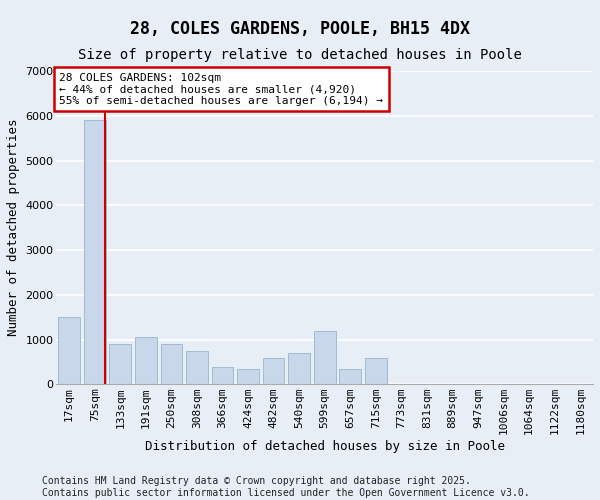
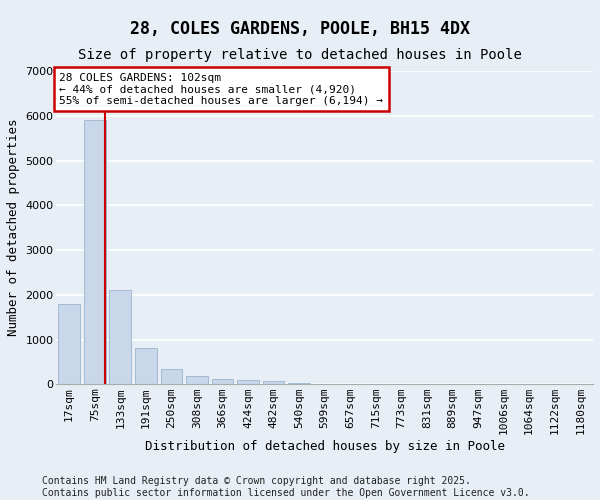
17sqm: 1500 -> 1800
133sqm: 900 -> 2100
191sqm: 1050 -> 820
250sqm: 900 -> 340
308sqm: 750 -> 200
366sqm: 400 -> 120
424sqm: 350 -> 100
482sqm: 600 -> 80
540sqm: 700 -> 30
599sqm: 1200 -> 10
657sqm: 350 -> 0
715sqm: 600 -> 0
